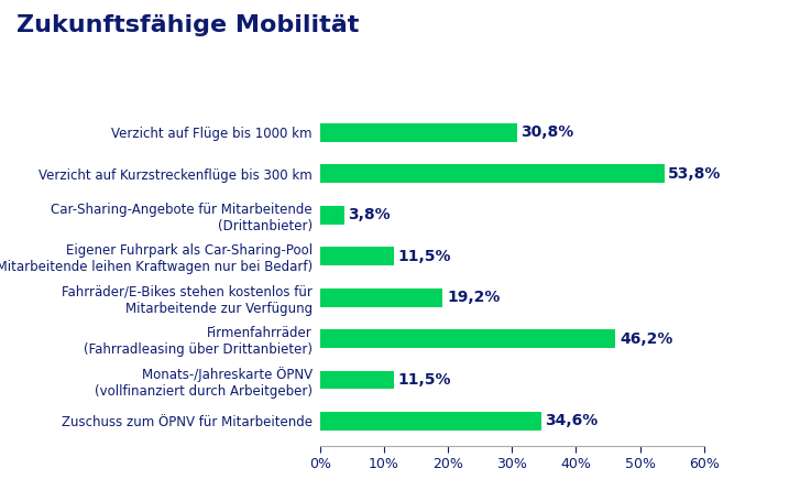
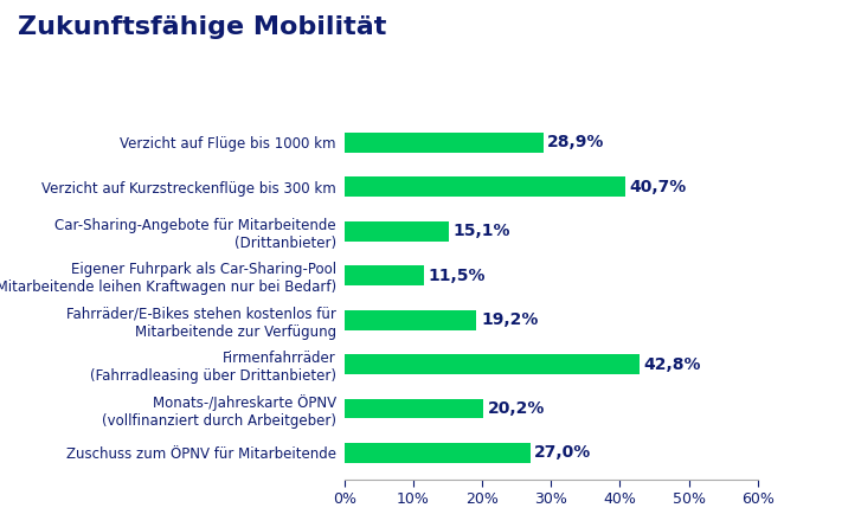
Verzicht auf Flüge bis 1000 km: 30,8% -> 28,9%
Verzicht auf Kurzstreckenflüge bis 300 km: 53,8% -> 40,7%
Car-Sharing-Angebote für Mitarbeitende (Drittanbieter): 3,8% -> 15,1%
Firmenfahrräder (Fahrradleasing über Drittanbieter): 46,2% -> 42,8%
Monats-/Jahreskarte ÖPNV (vollfinanziert durch Arbeitgeber): 11,5% -> 20,2%
Zuschuss zum ÖPNV für Mitarbeitende: 34,6% -> 27,0%
